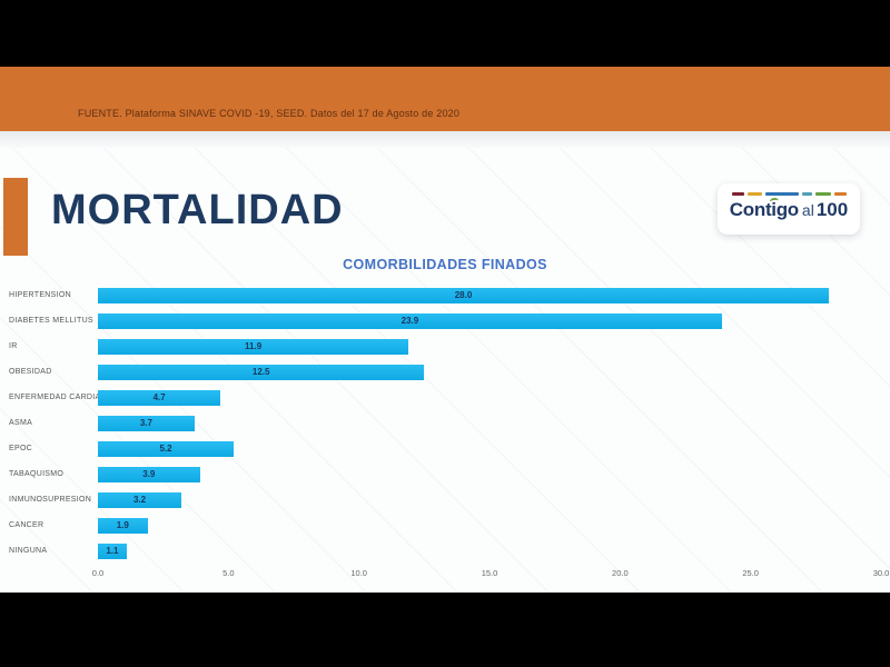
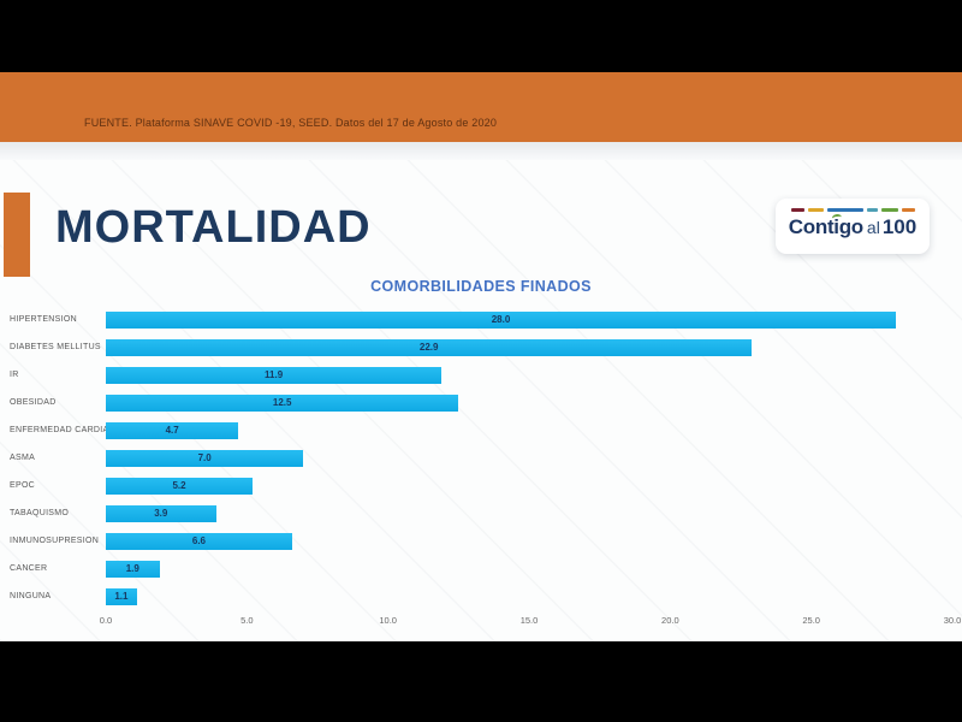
DIABETES MELLITUS: 23.9 -> 22.9
ASMA: 3.7 -> 7.0
INMUNOSUPRESION: 3.2 -> 6.6
